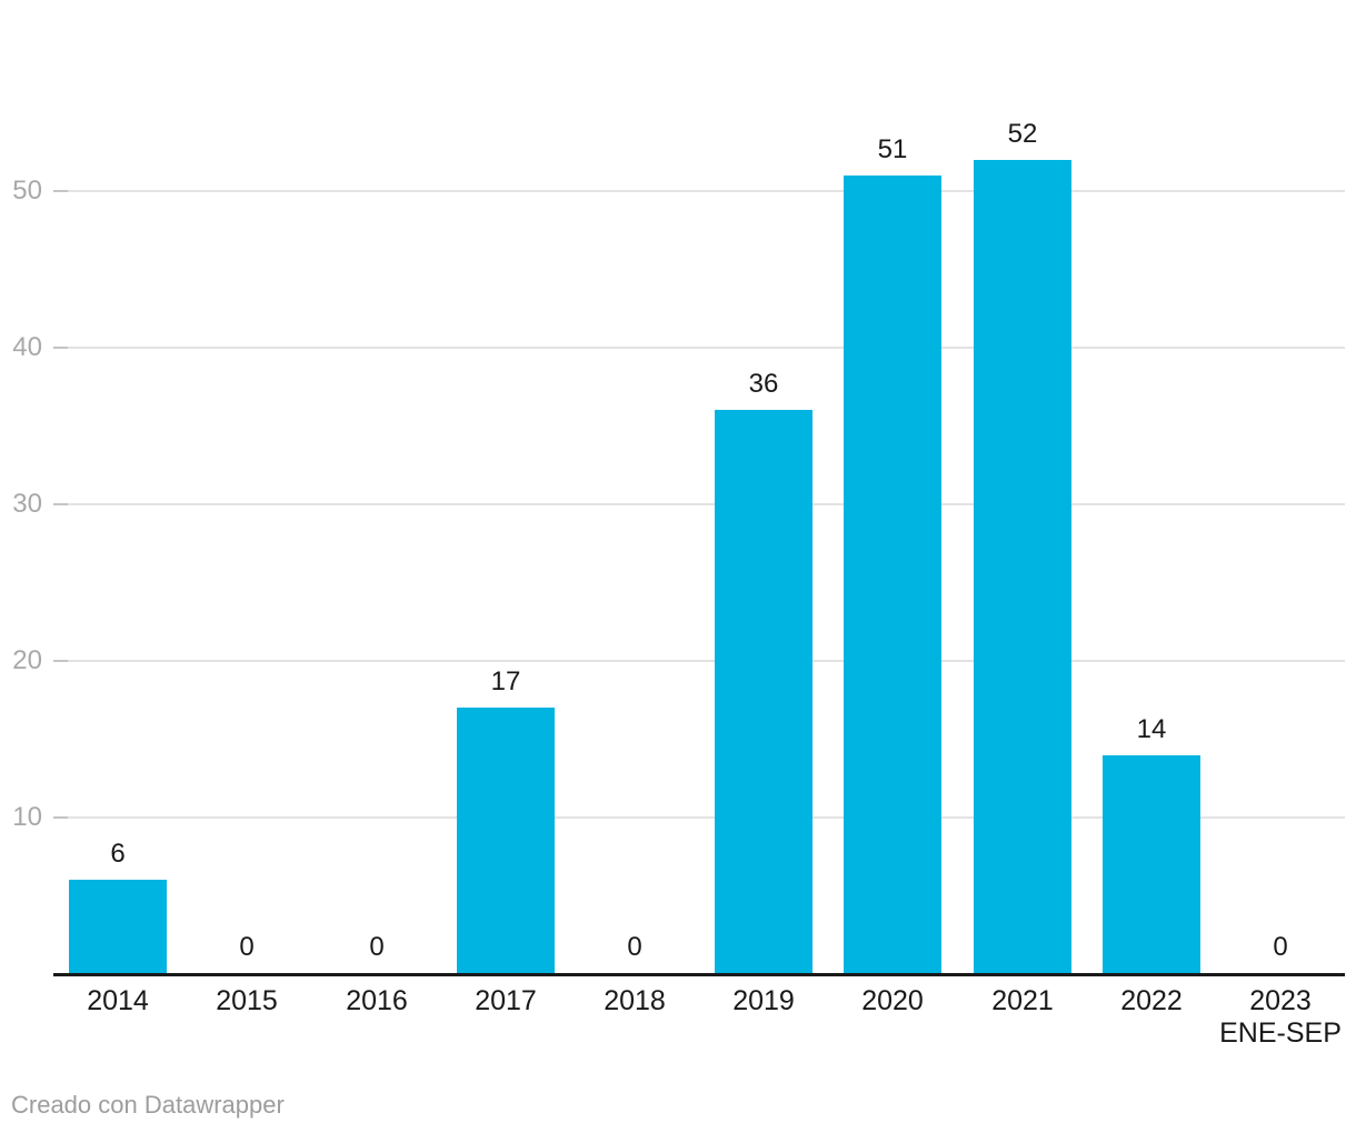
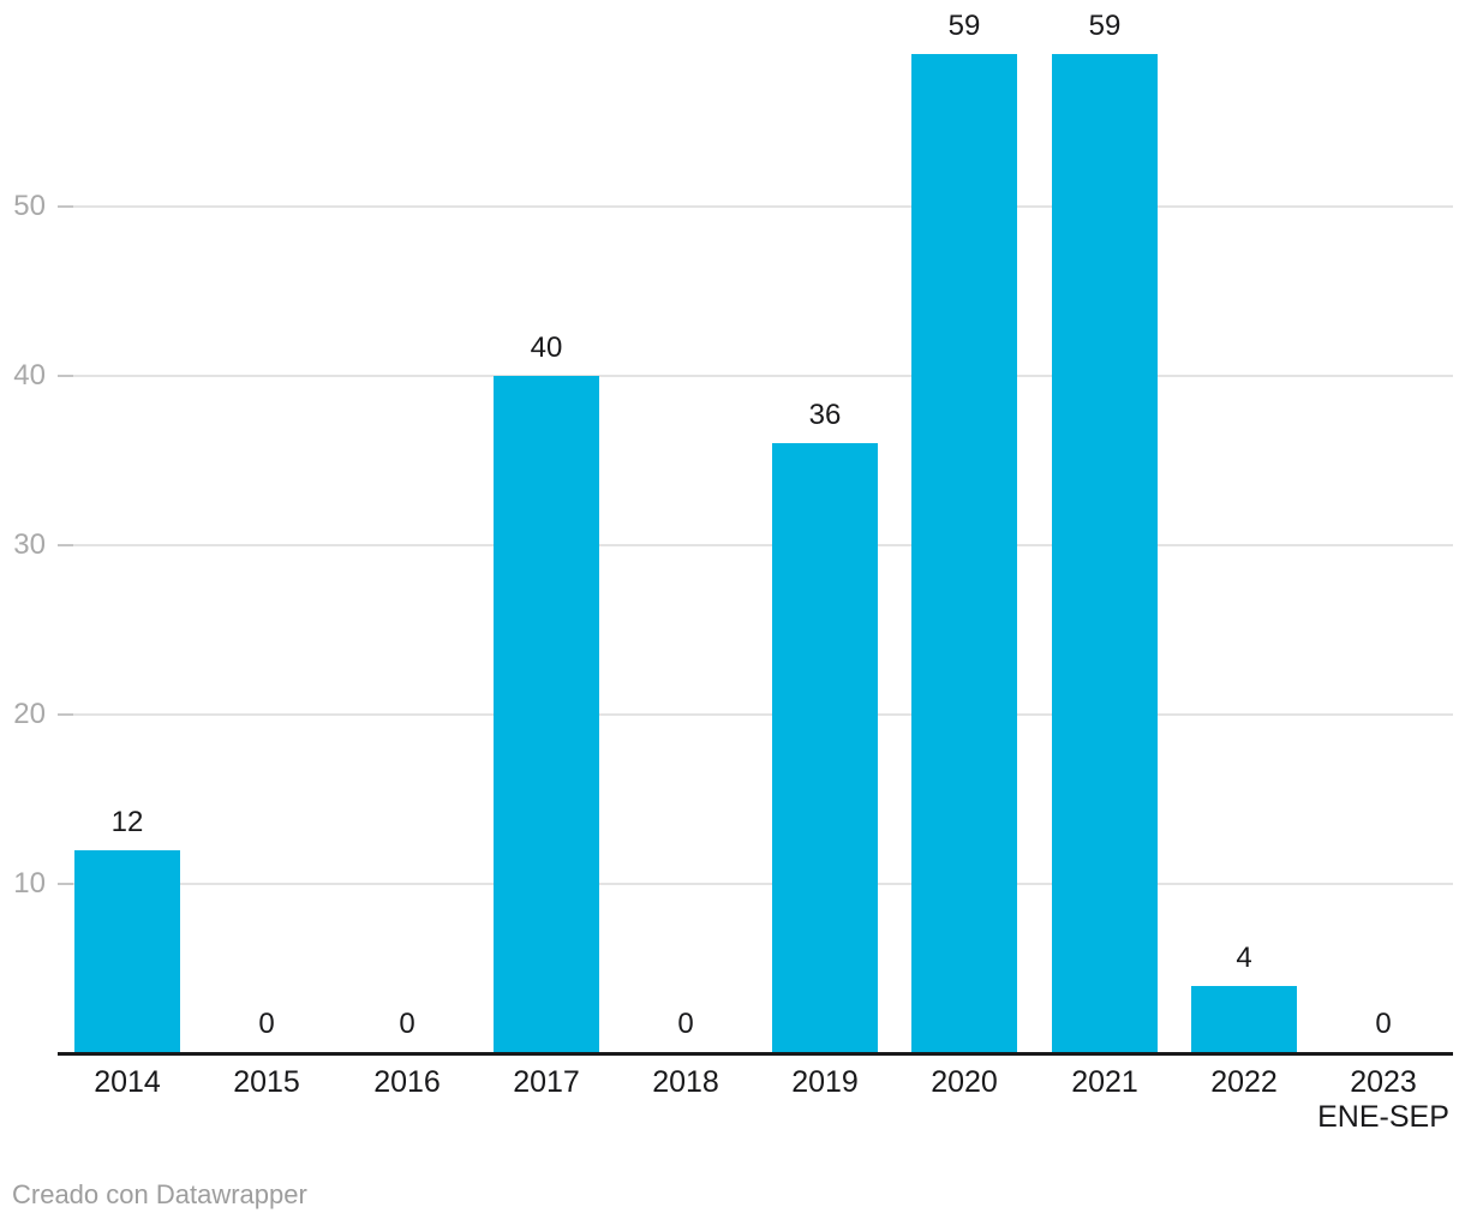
2014: 6 -> 12
2017: 17 -> 40
2020: 51 -> 59
2021: 52 -> 59
2022: 14 -> 4
